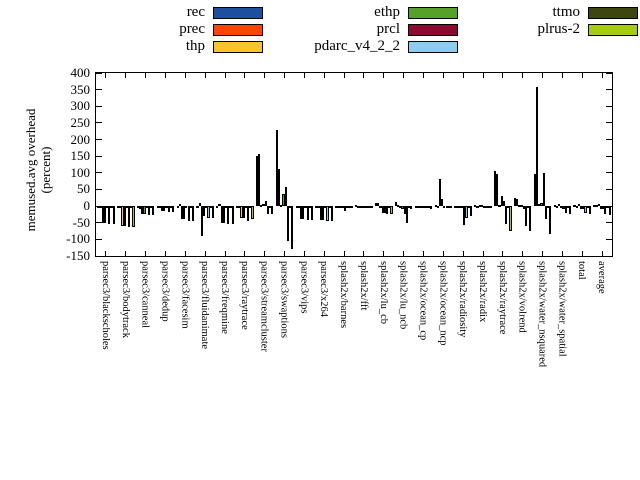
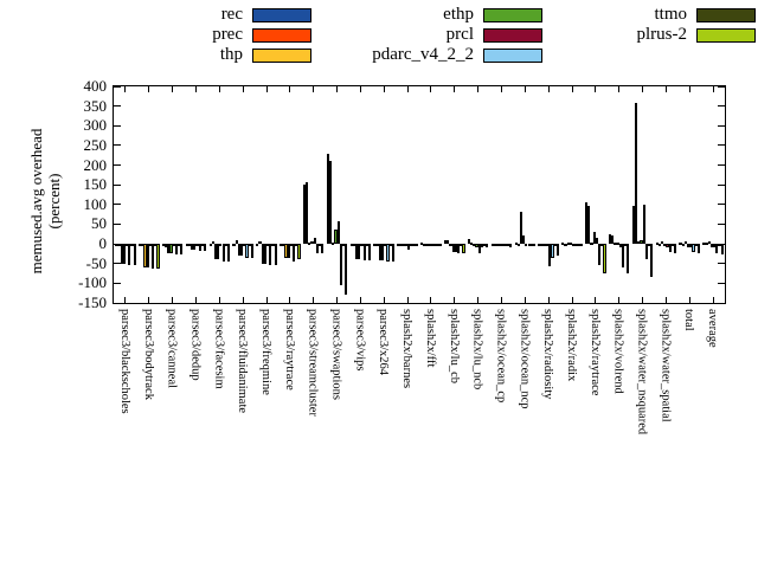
thp/parsec3/fluidanimate: -90 -> -30
prec/parsec3/swaptions: 110 -> 210
pdarc_v4_2_2/splash2x/lu_ncb: -50 -> -10
